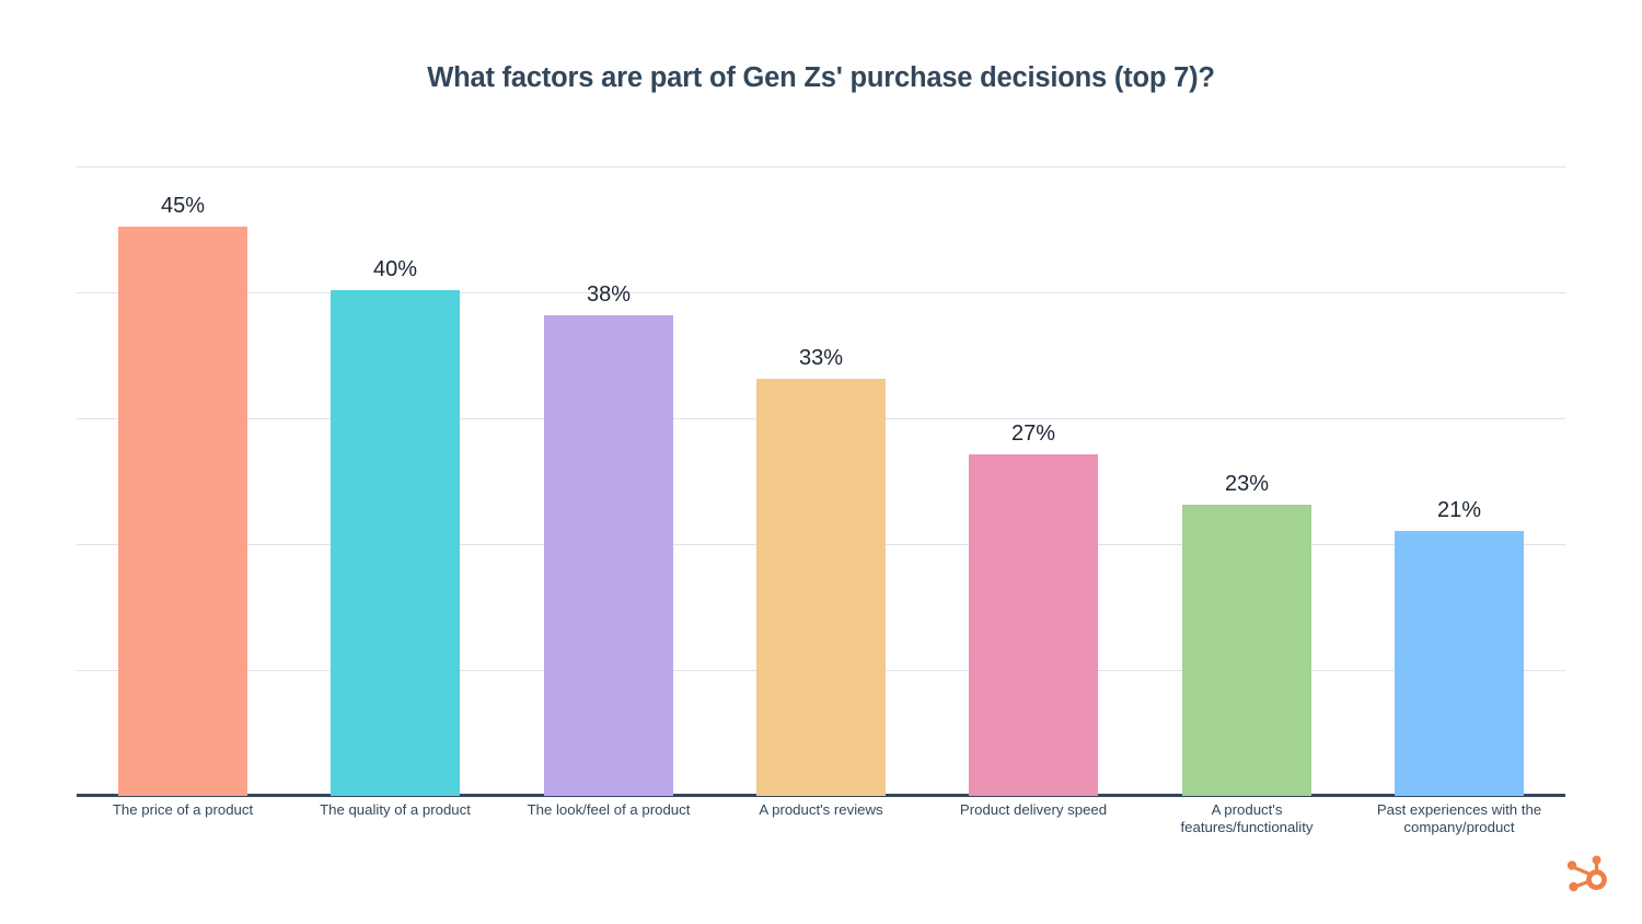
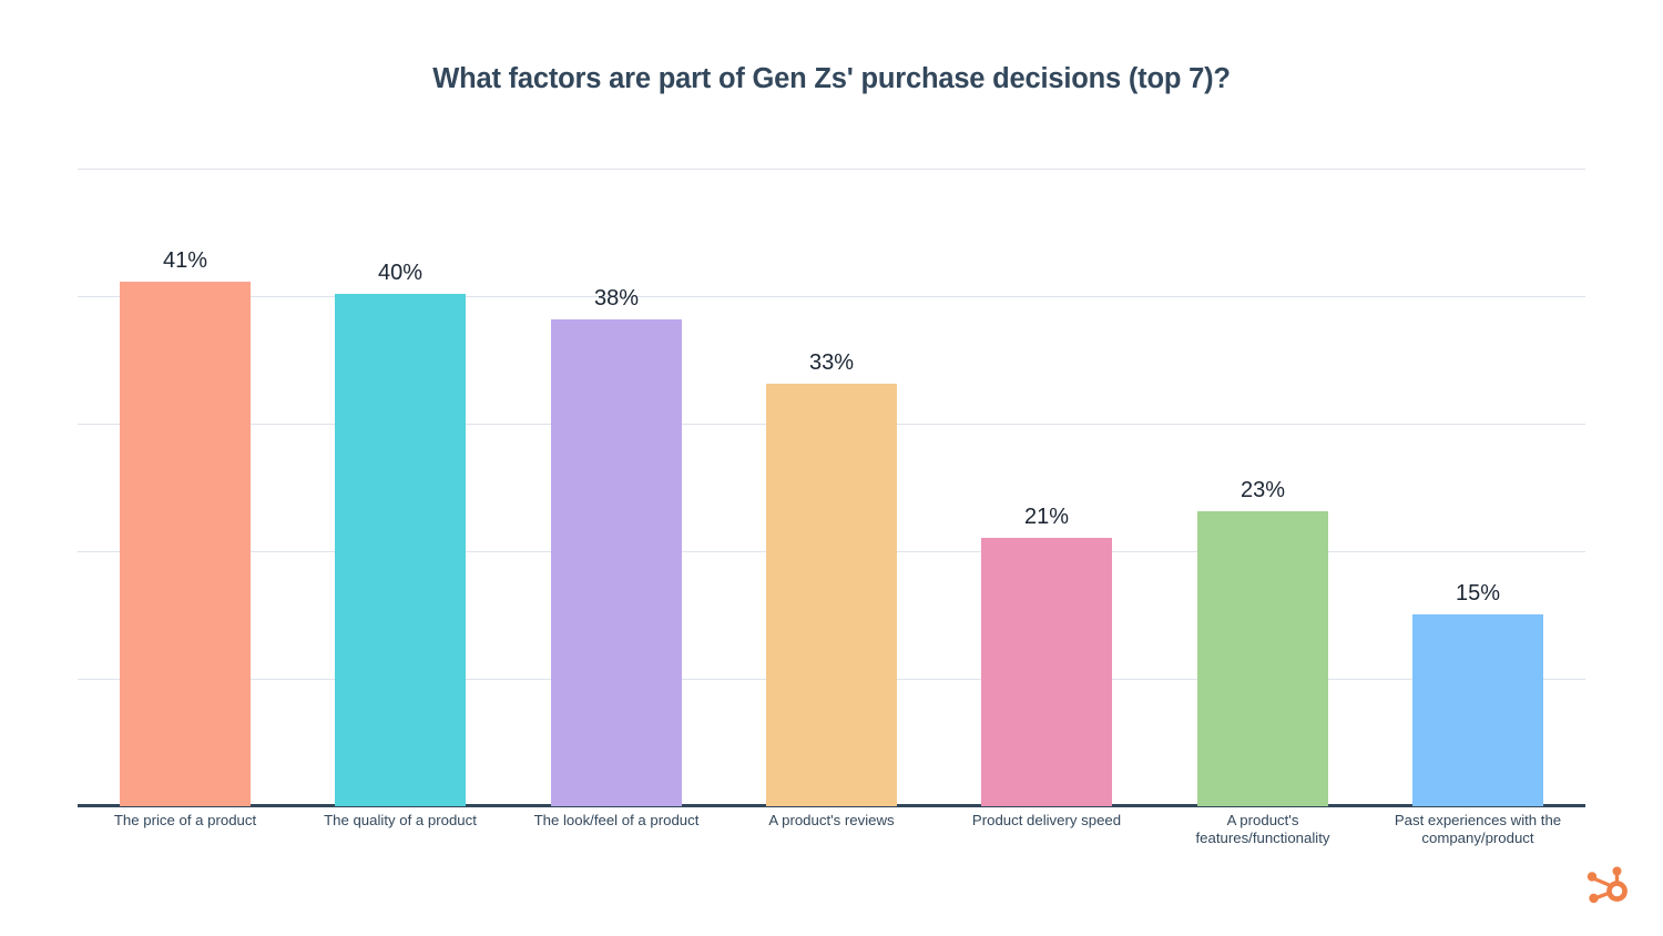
The price of a product: 45% -> 41%
Product delivery speed: 27% -> 21%
Past experiences with the company/product: 21% -> 15%
